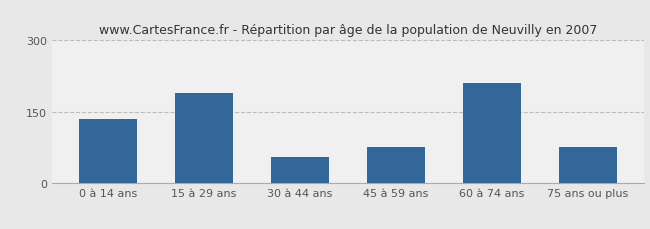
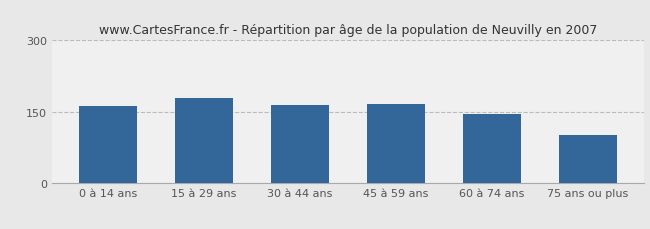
0 à 14 ans: 135 -> 161
15 à 29 ans: 190 -> 178
30 à 44 ans: 55 -> 164
45 à 59 ans: 75 -> 166
60 à 74 ans: 210 -> 145
75 ans ou plus: 75 -> 100
